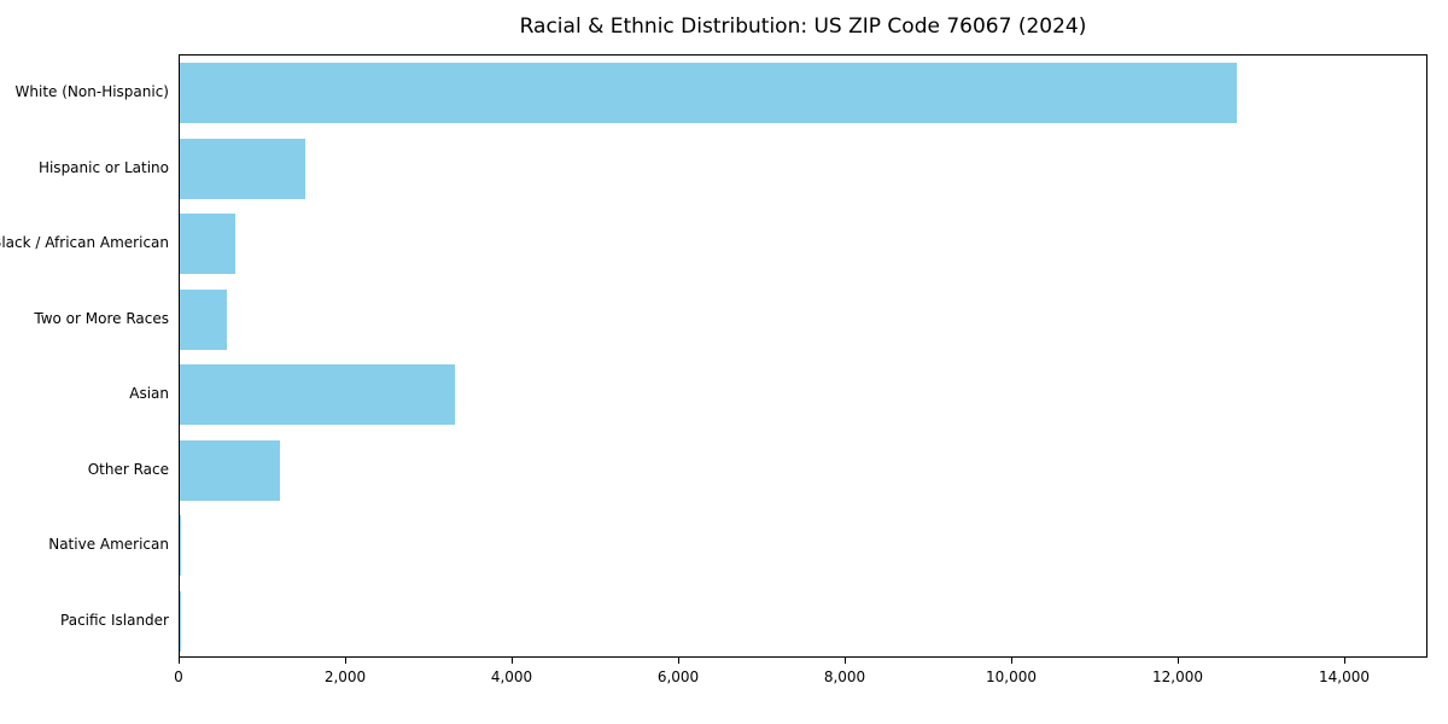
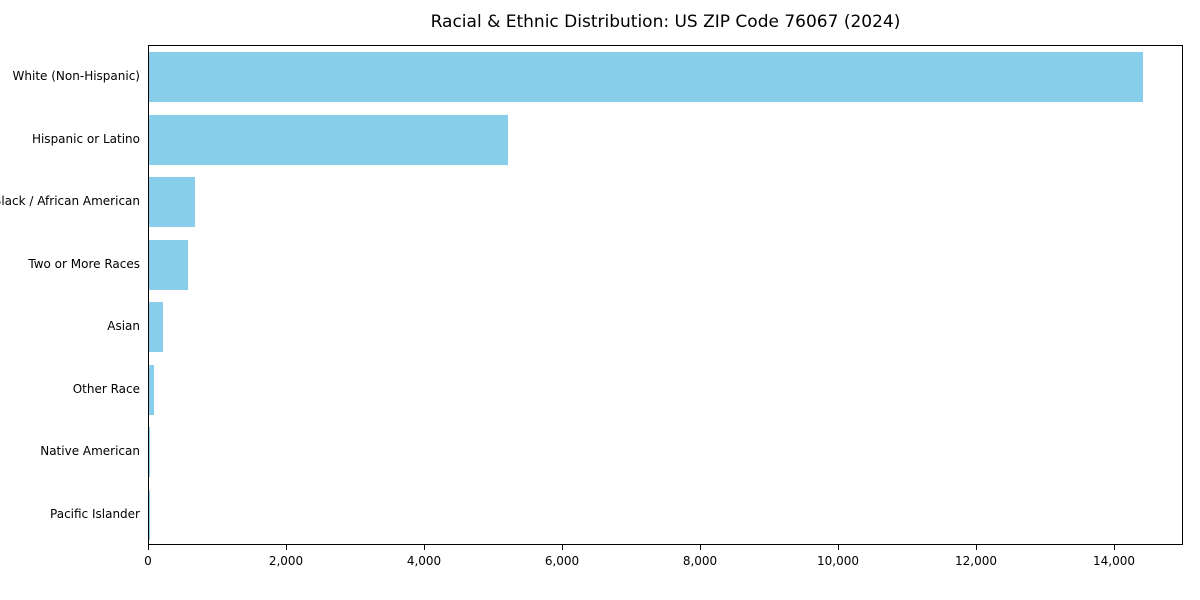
White (Non-Hispanic): 12700 -> 14400
Hispanic or Latino: 1500 -> 5200
Asian: 3300 -> 200
Other Race: 1200 -> 100
